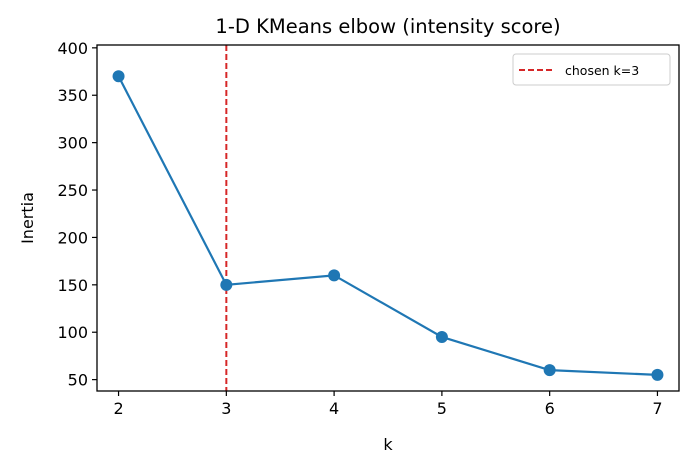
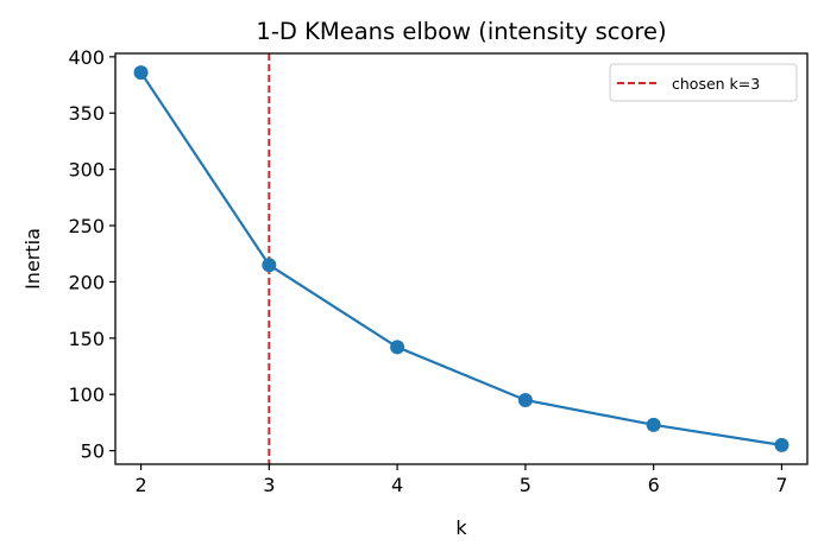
2: 370 -> 390
3: 150 -> 220
4: 160 -> 140
6: 60 -> 70
